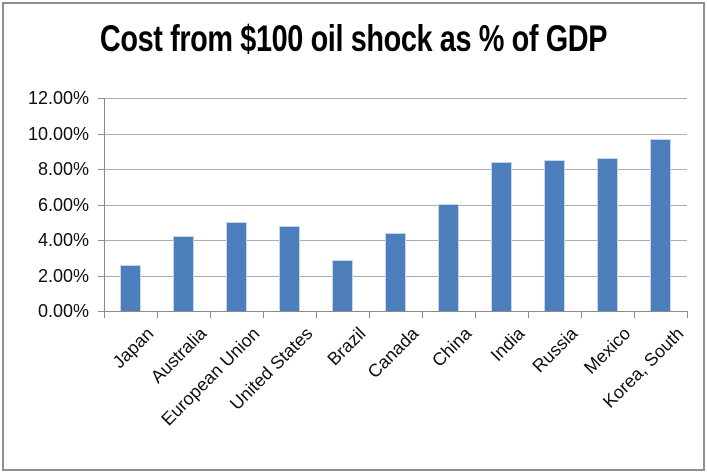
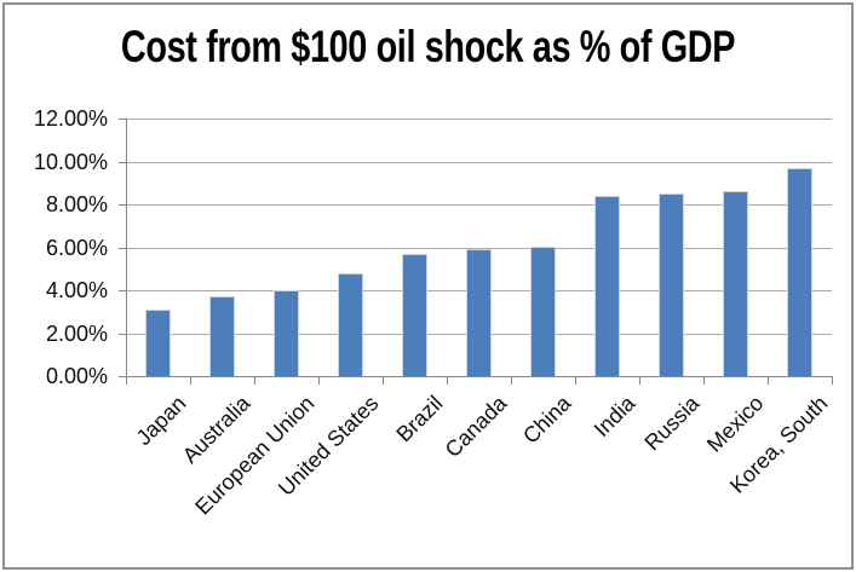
Japan: 2.6% -> 3.1%
Australia: 4.2% -> 3.7%
European Union: 5.0% -> 4.0%
Brazil: 2.9% -> 5.7%
Canada: 4.4% -> 5.9%
